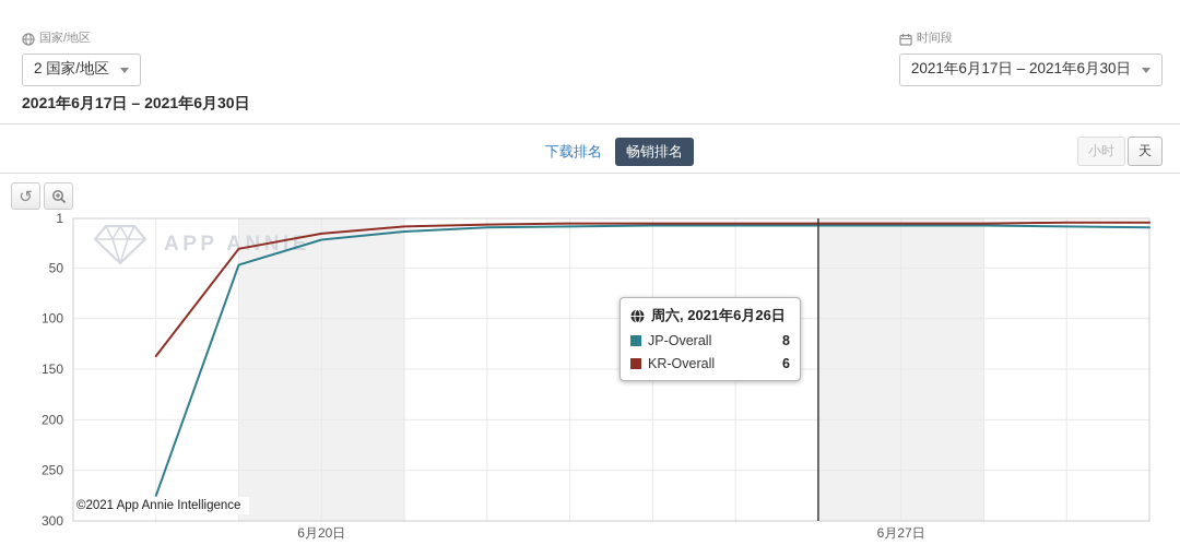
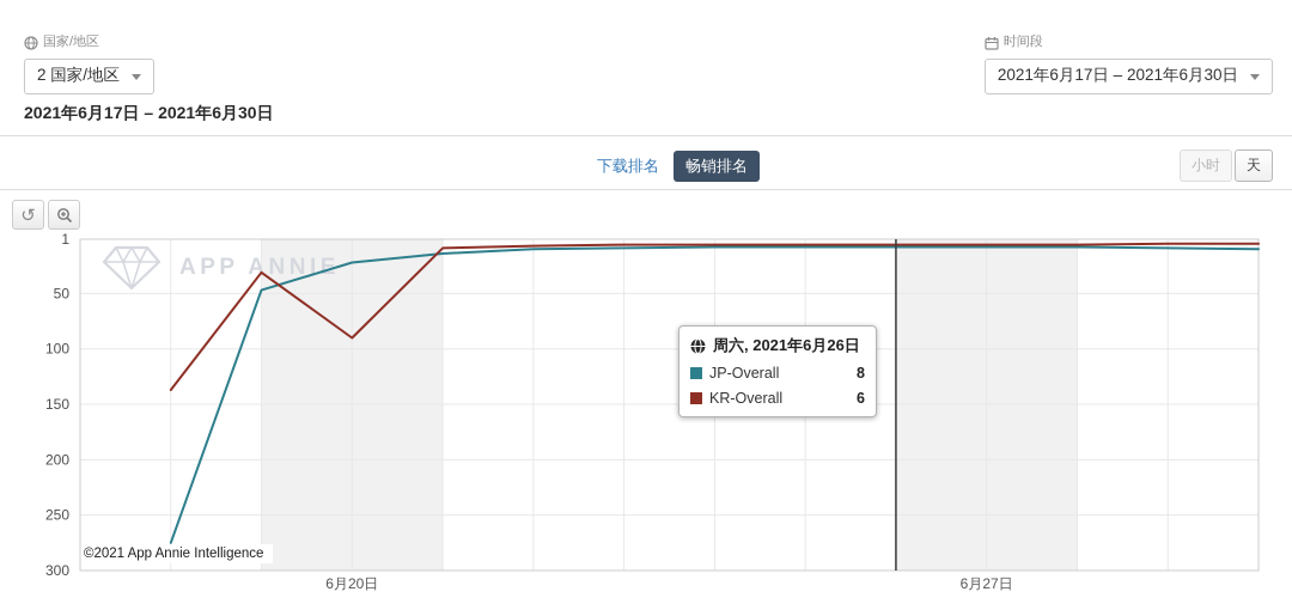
KR-Overall/6月20日: 20 -> 90
